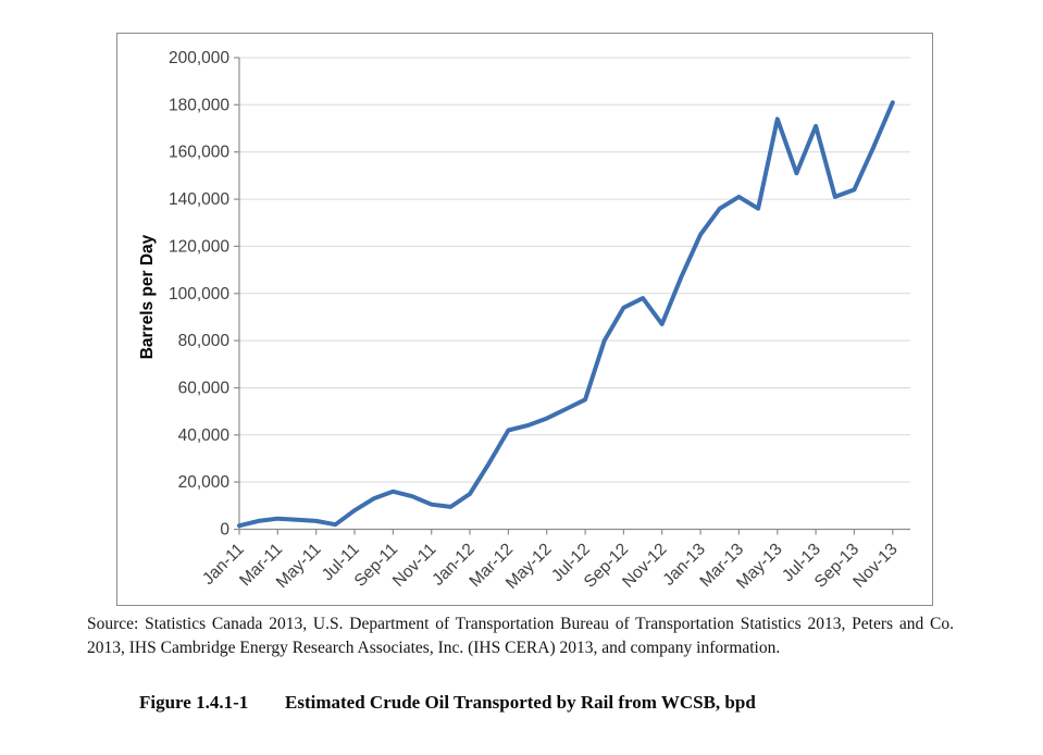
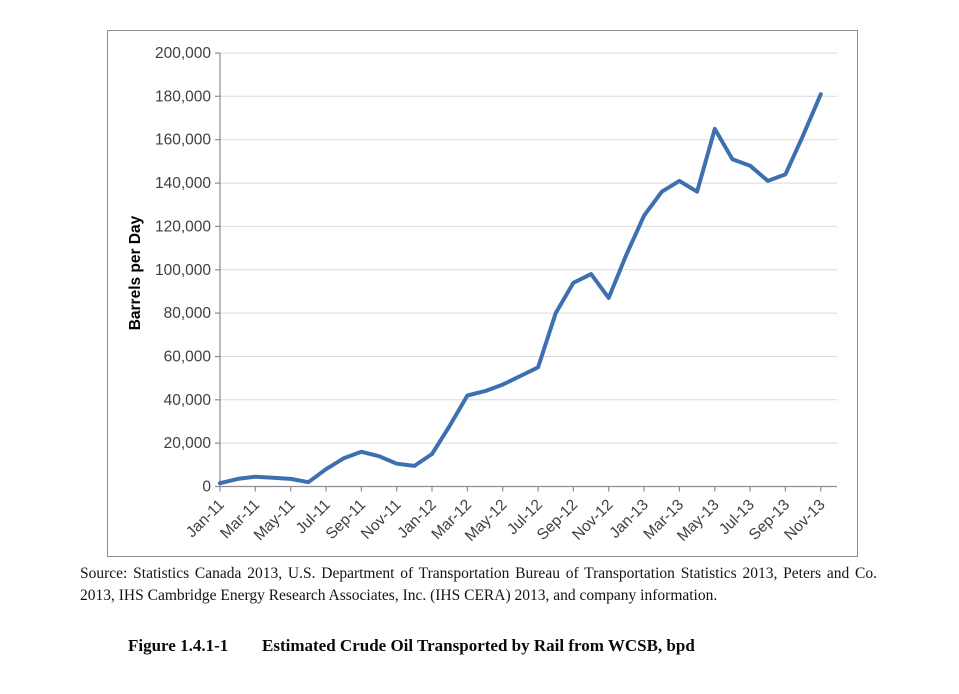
May-13: 174000 -> 165000
Jul-13: 171000 -> 148000
